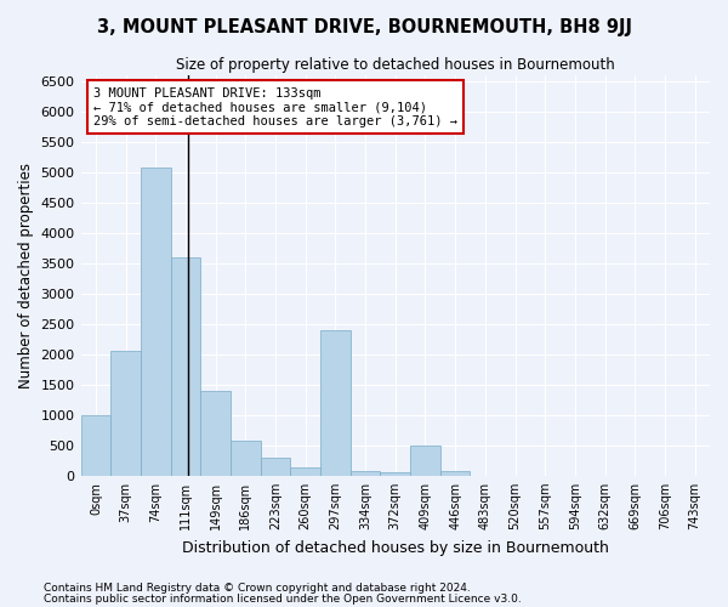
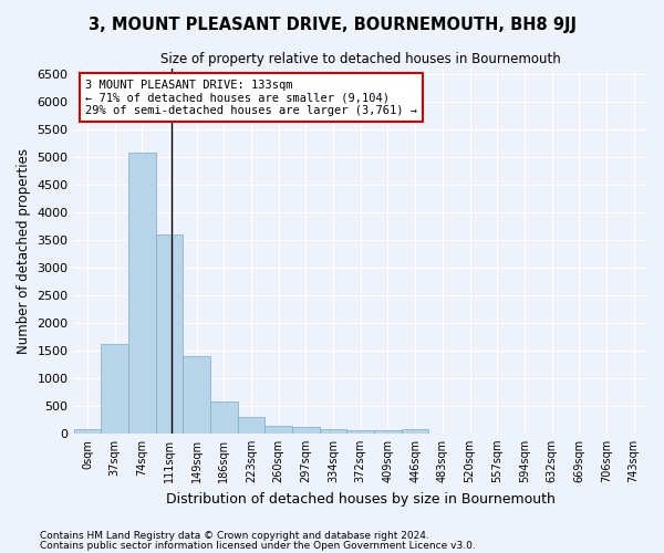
0sqm: 1000 -> 70
37sqm: 2060 -> 1620
297sqm: 2400 -> 110
409sqm: 500 -> 50
